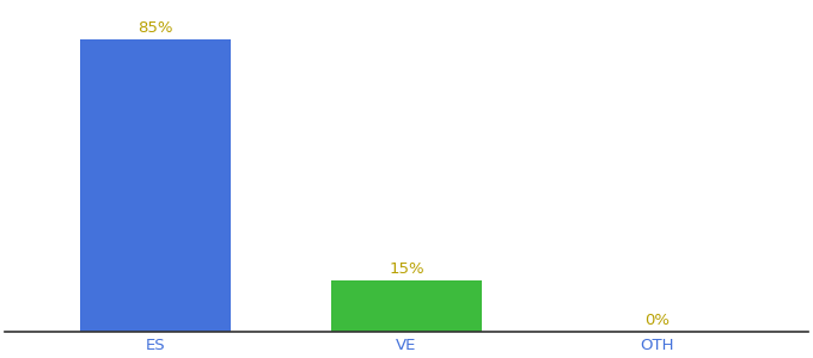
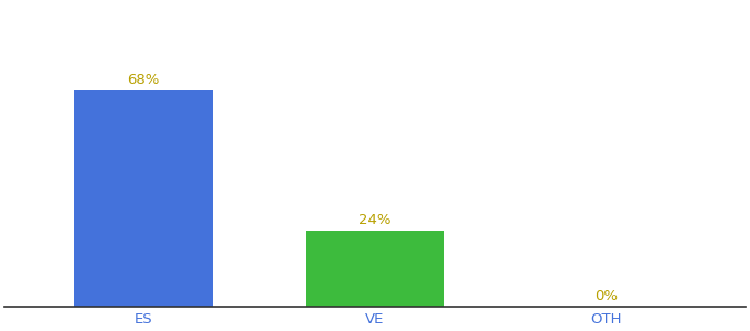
ES: 85% -> 68%
VE: 15% -> 24%
